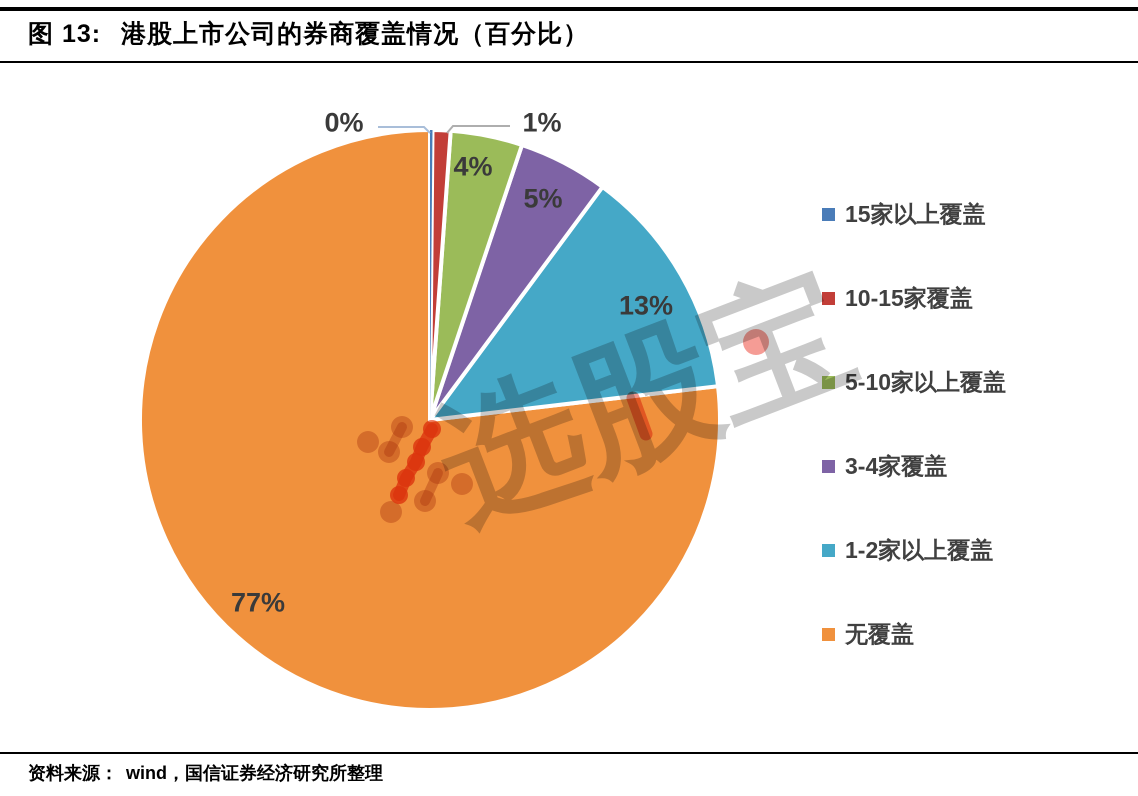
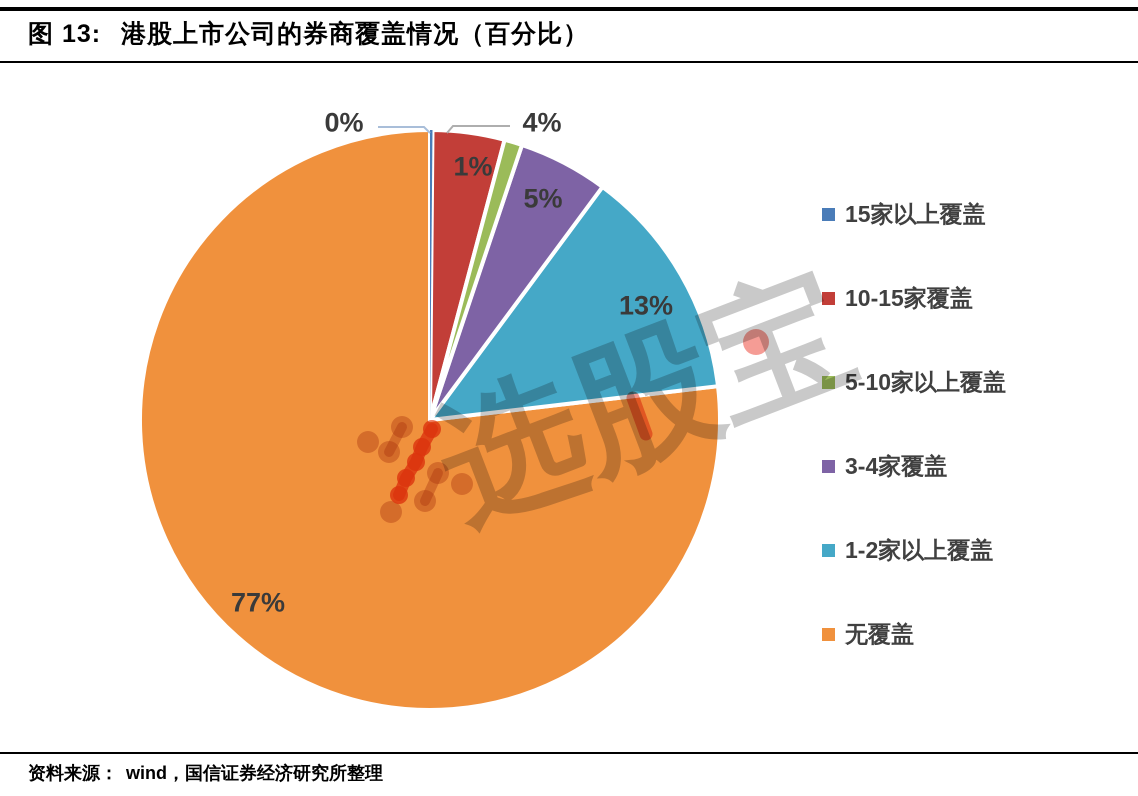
10-15家覆盖: 1% -> 4%
5-10家以上覆盖: 4% -> 1%
